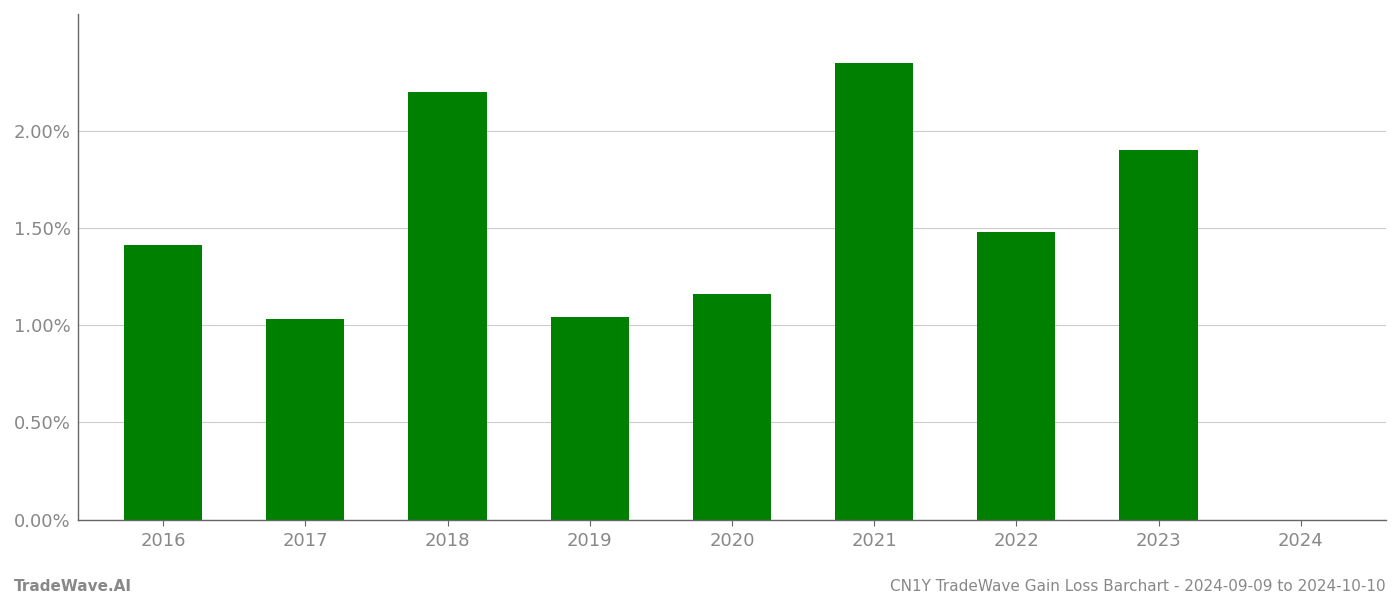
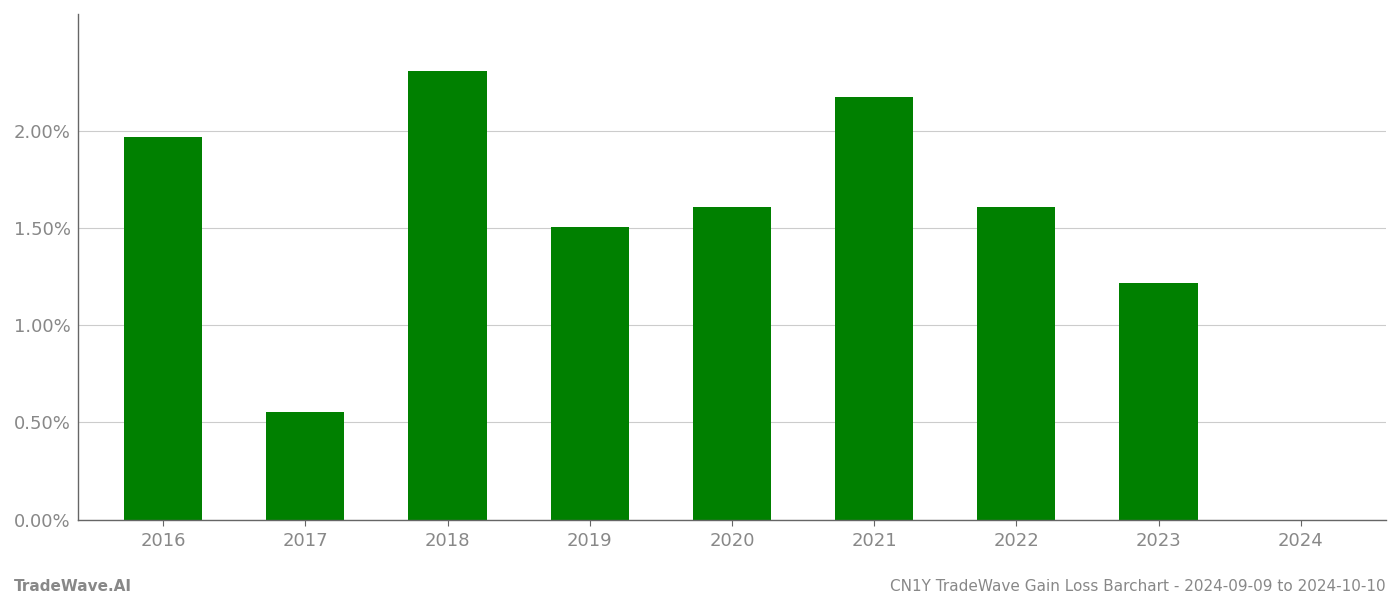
2016: 1.41% -> 1.97%
2017: 1.03% -> 0.56%
2018: 2.20% -> 2.31%
2019: 1.04% -> 1.50%
2020: 1.16% -> 1.60%
2021: 2.35% -> 2.17%
2022: 1.48% -> 1.60%
2023: 1.90% -> 1.21%
